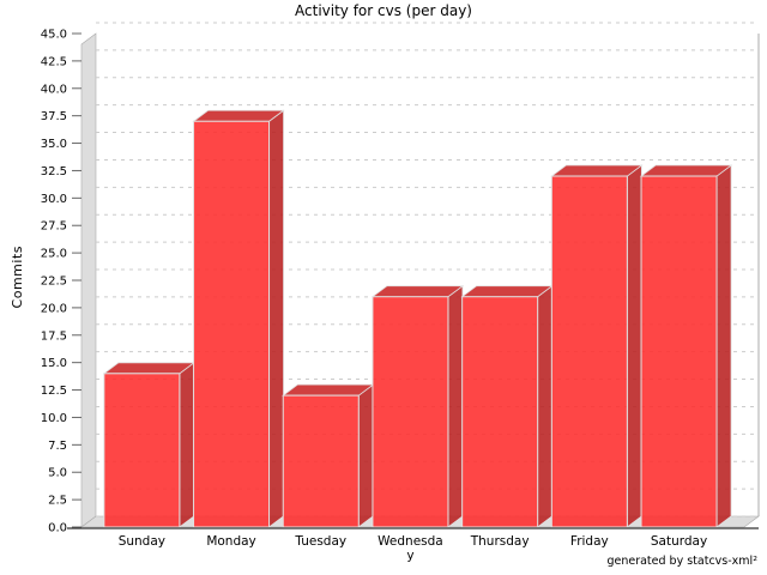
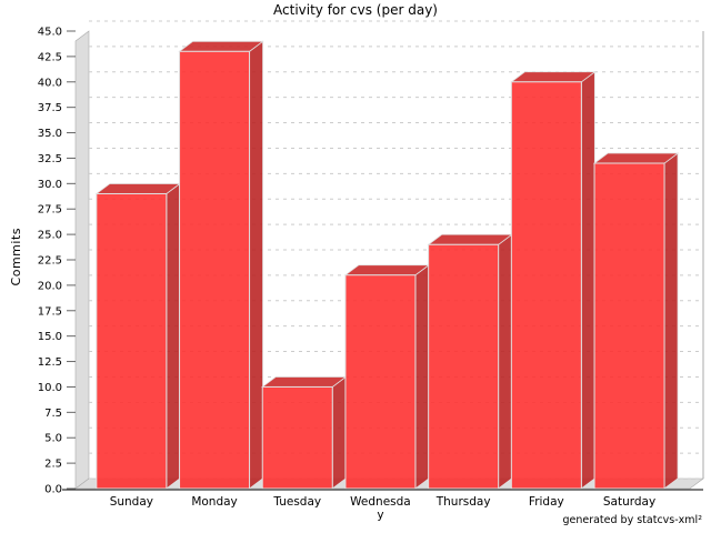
Sunday: 14 -> 29
Monday: 37 -> 43
Tuesday: 12 -> 10
Thursday: 21 -> 24
Friday: 32 -> 40
